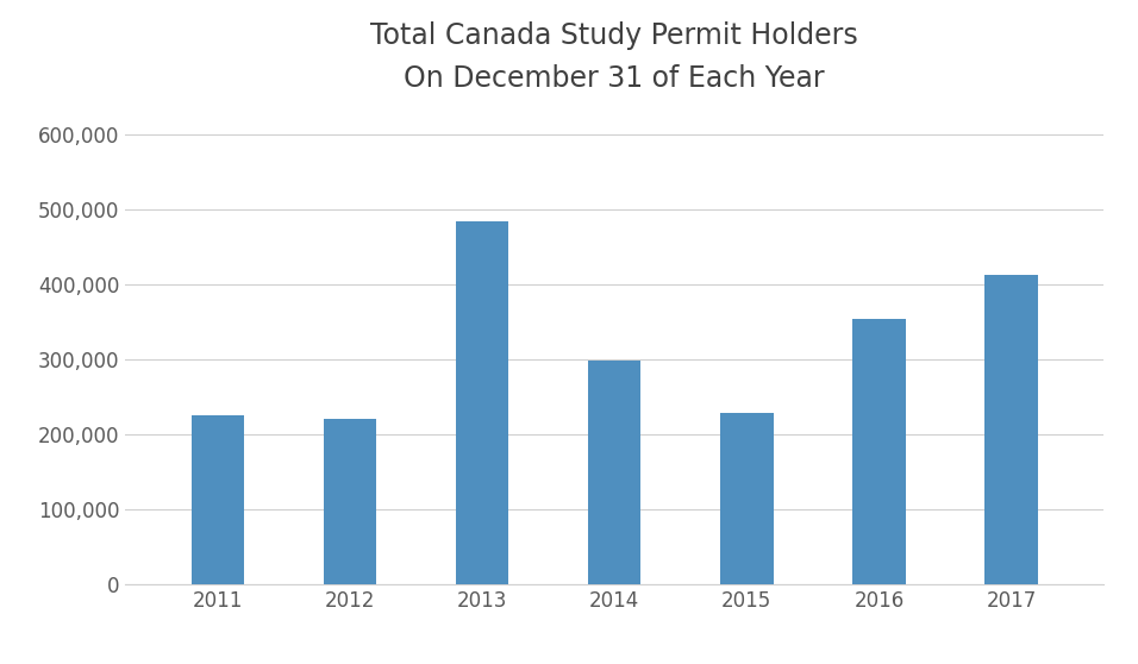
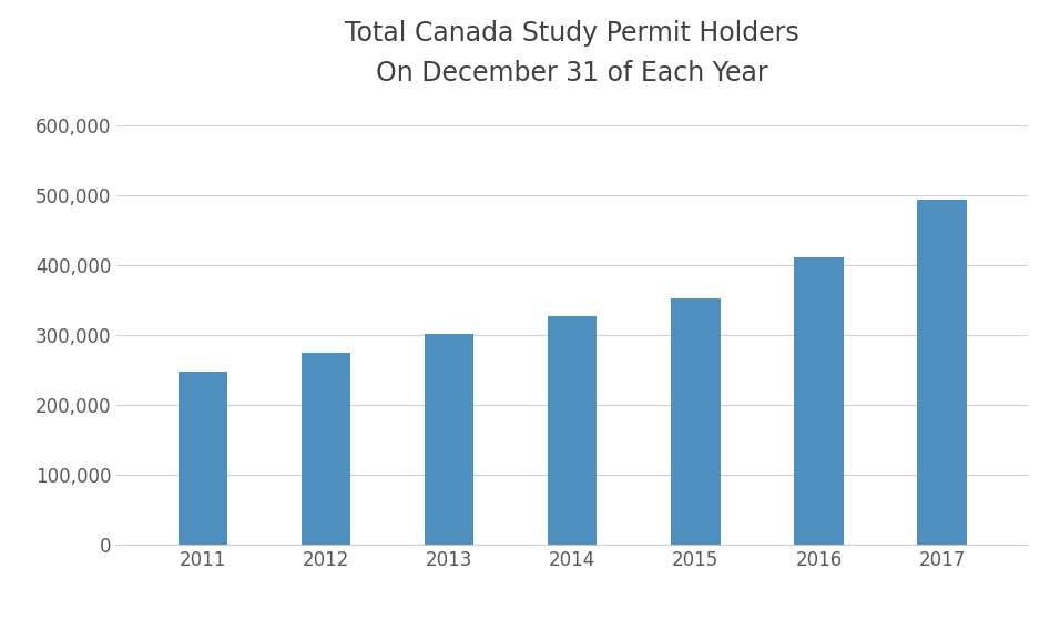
2011: 226,000 -> 248,000
2012: 220,000 -> 275,000
2013: 484,000 -> 301,000
2014: 298,000 -> 327,000
2015: 228,000 -> 352,000
2016: 354,000 -> 411,000
2017: 412,000 -> 494,000
